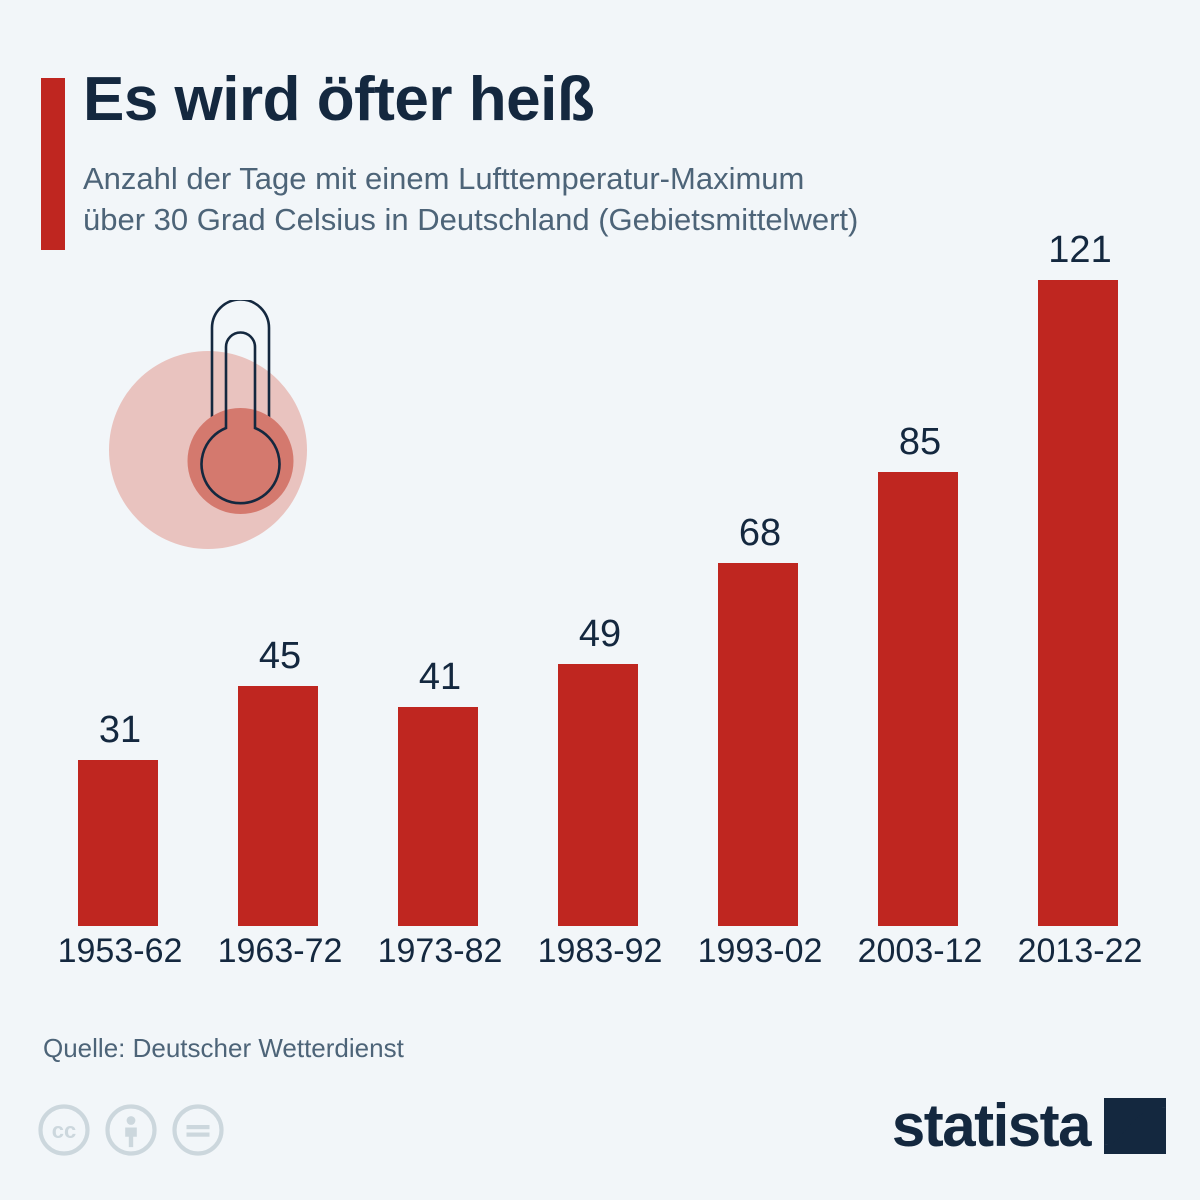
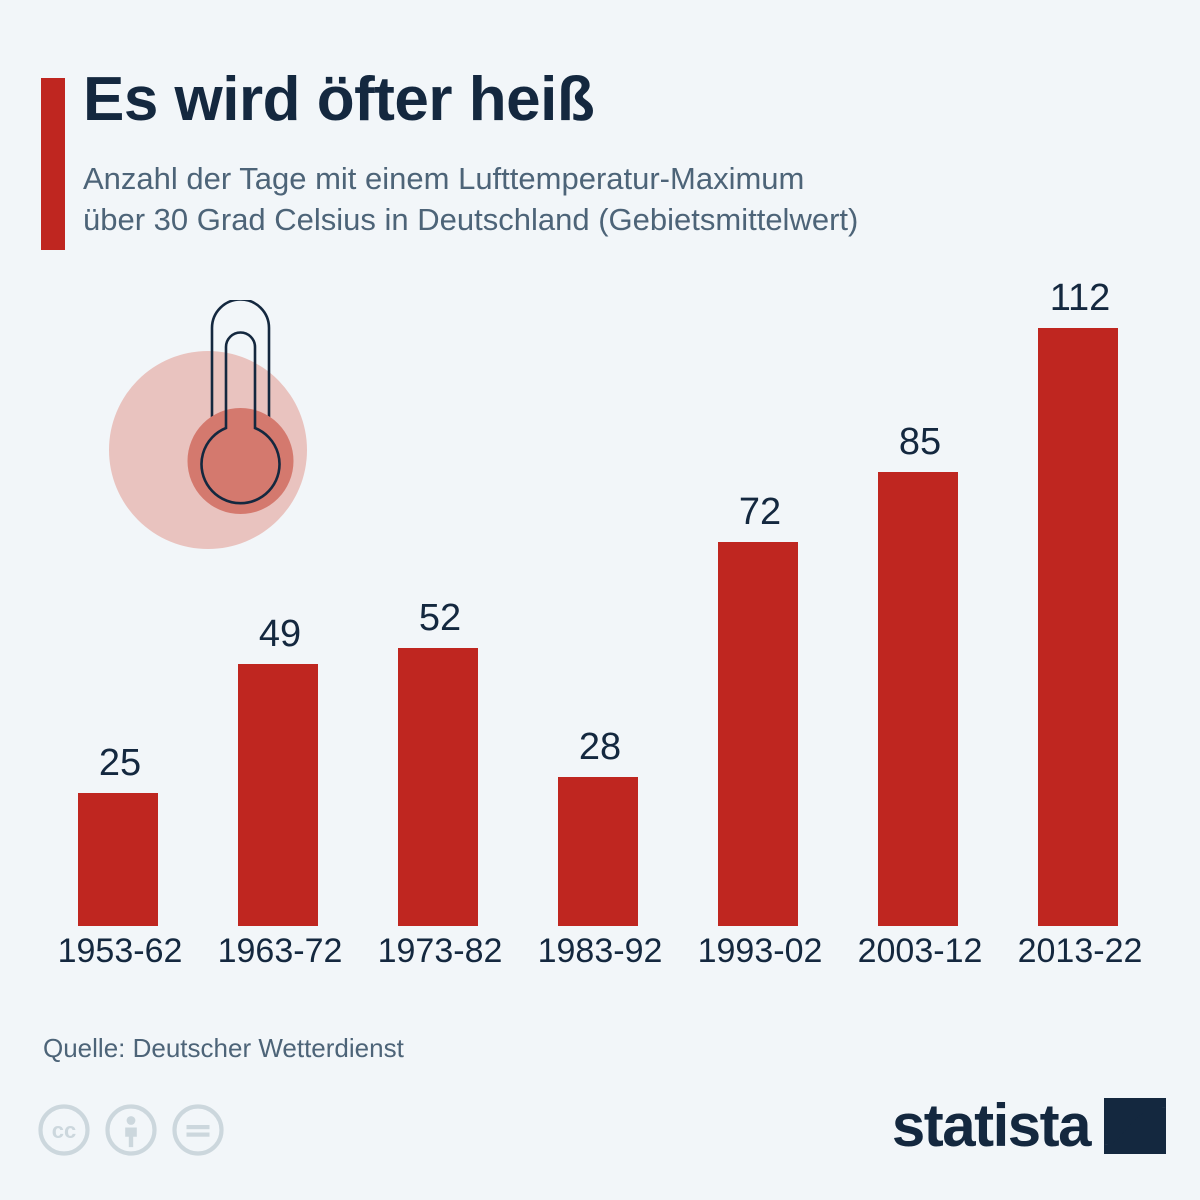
1953-62: 31 -> 25
1963-72: 45 -> 49
1973-82: 41 -> 52
1983-92: 49 -> 28
1993-02: 68 -> 72
2013-22: 121 -> 112
